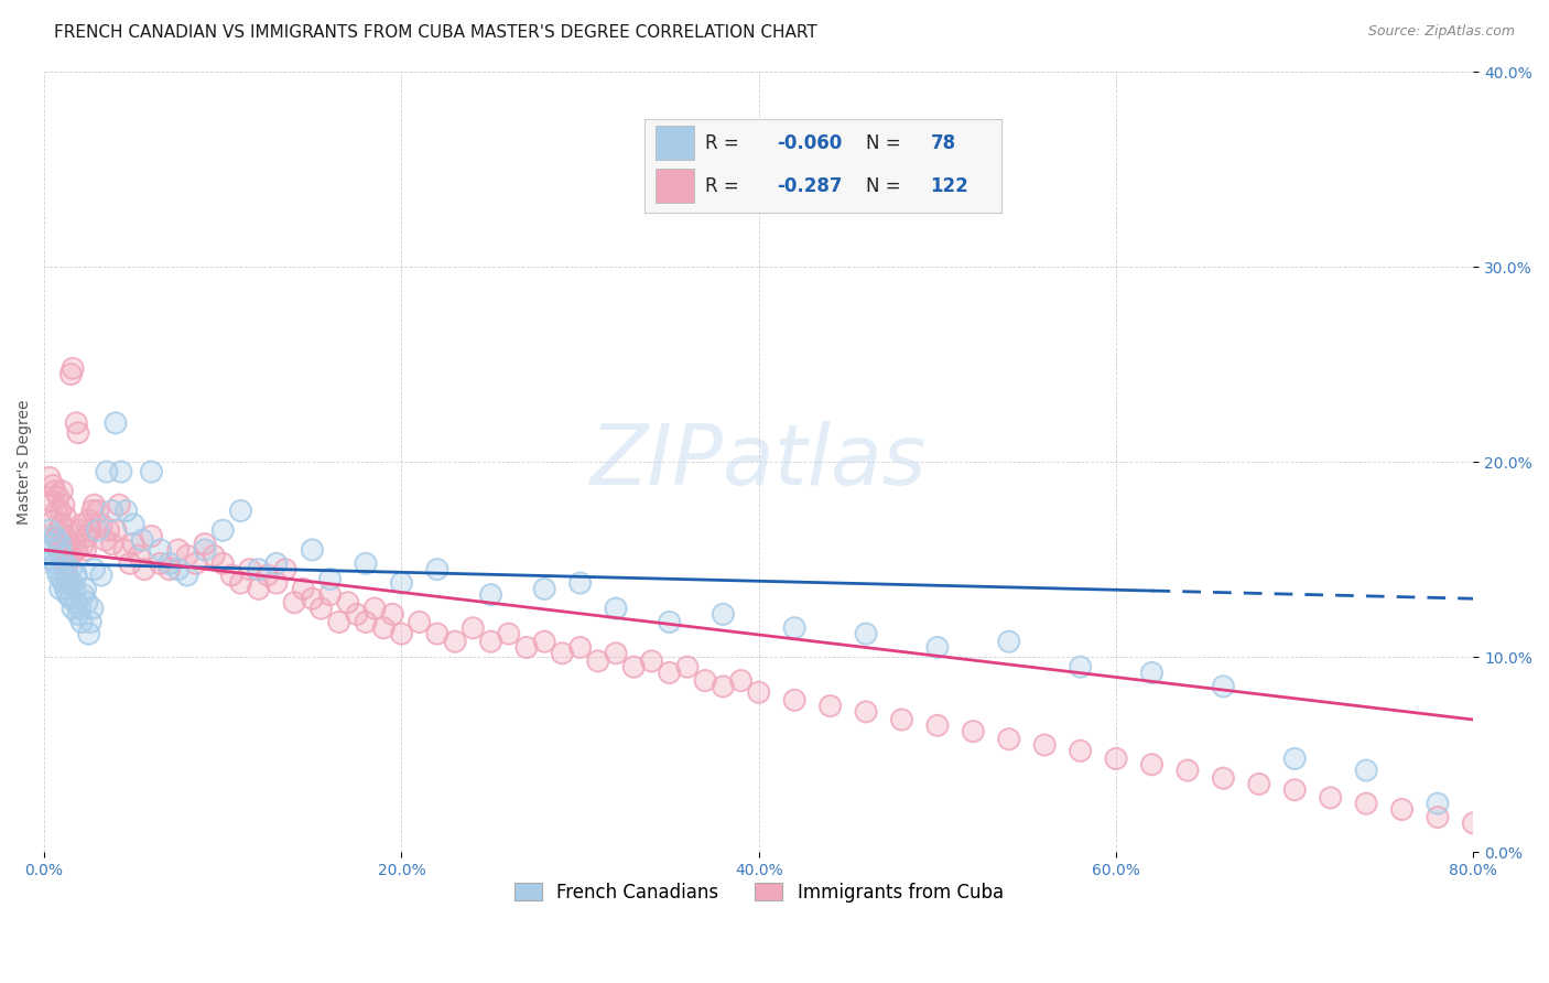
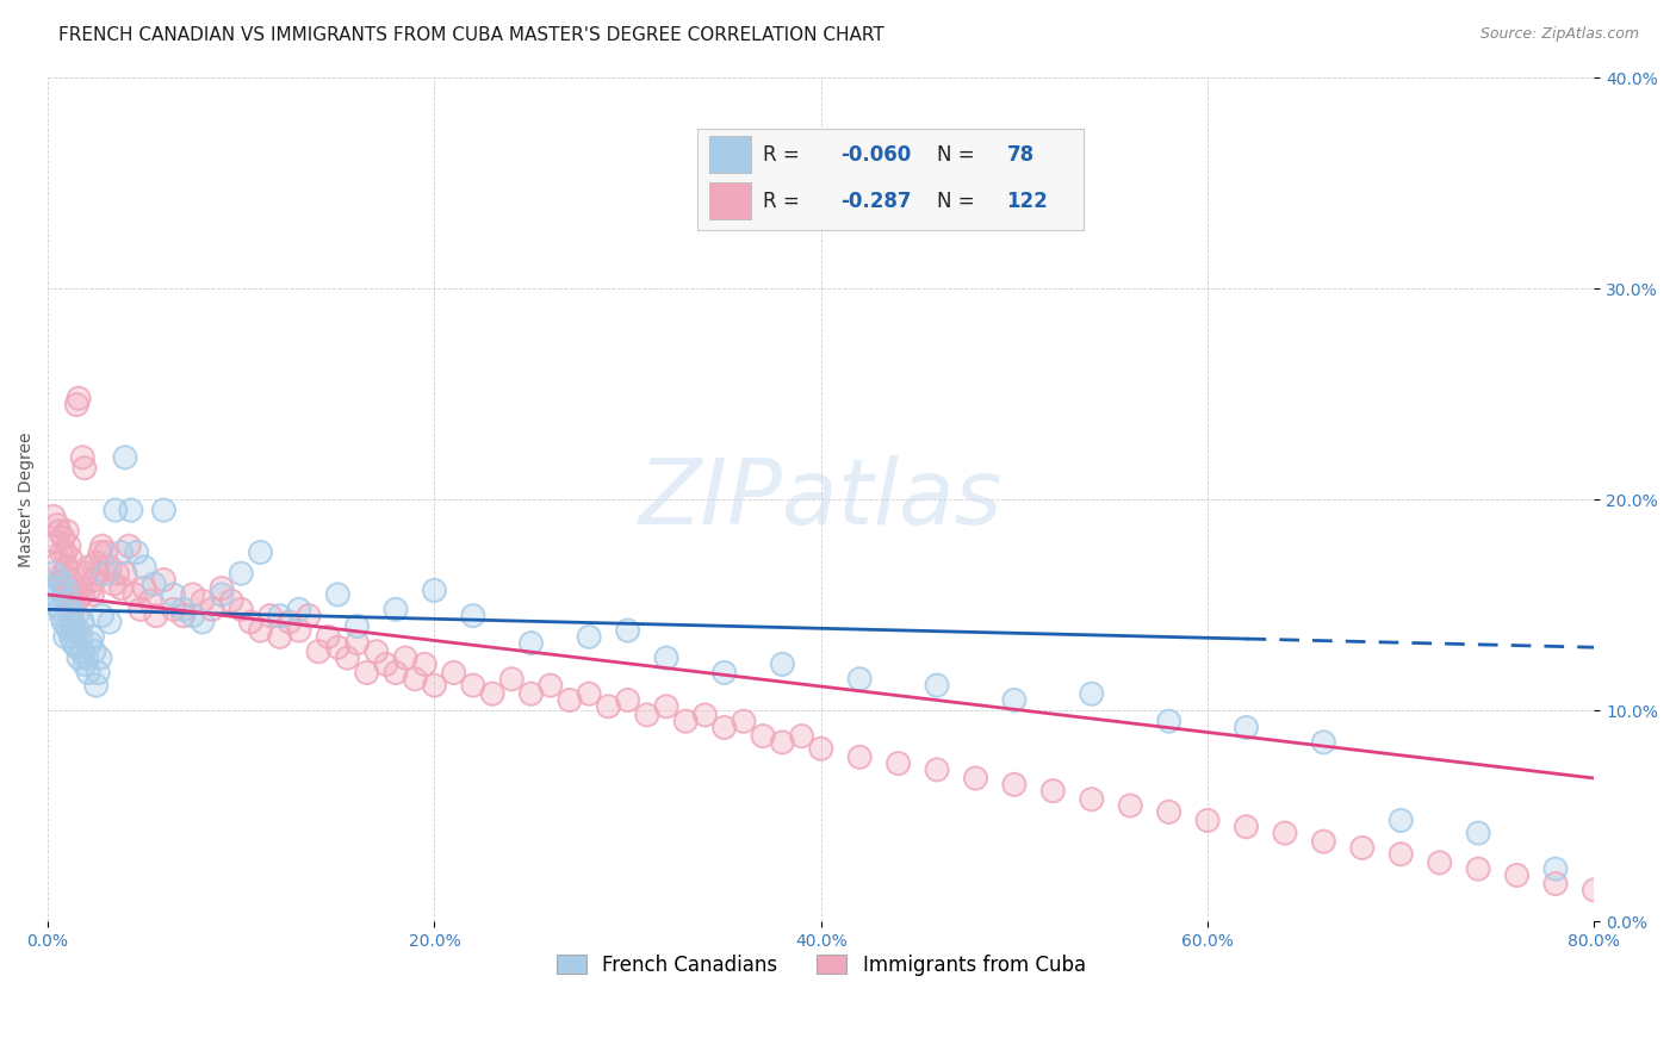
French Canadians/20.0%: 13.8% -> 15.7%
